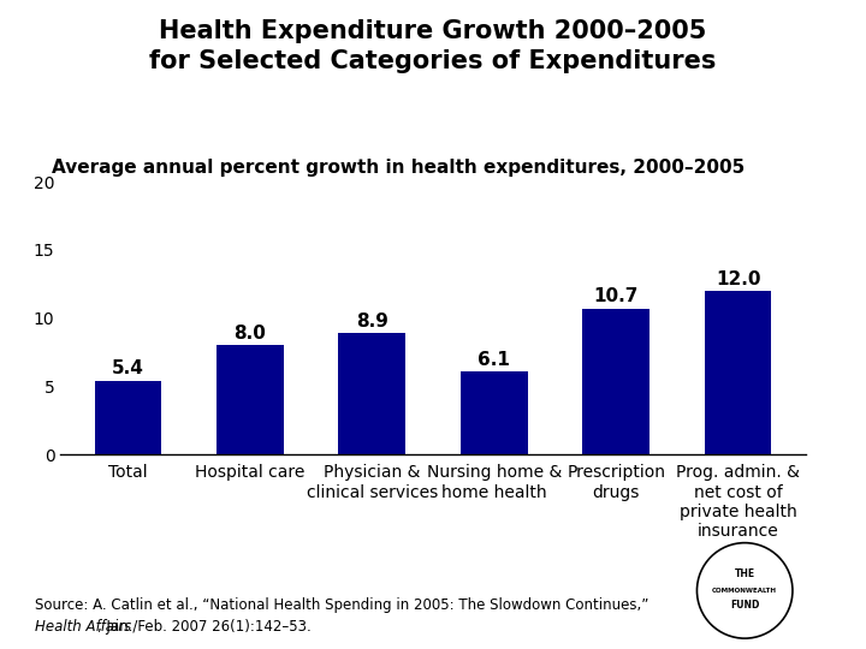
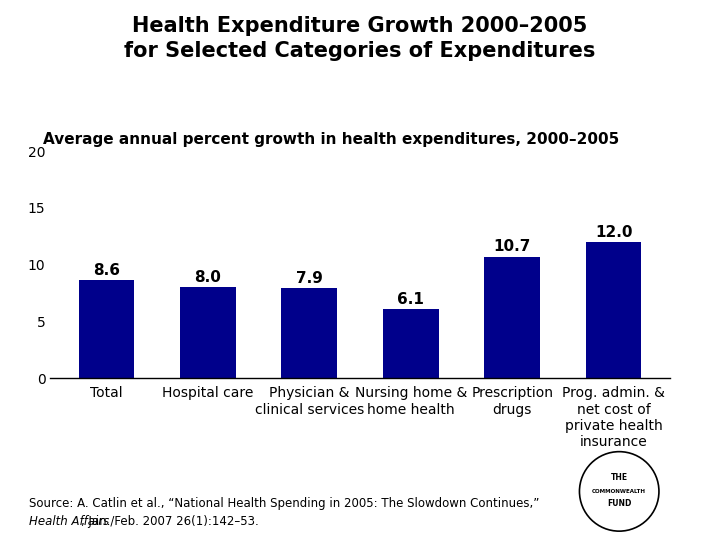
Total: 5.4 -> 8.6
Physician & clinical services: 8.9 -> 7.9
